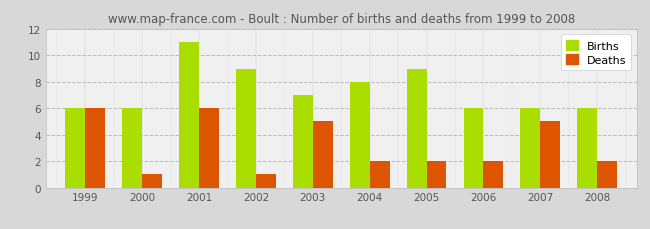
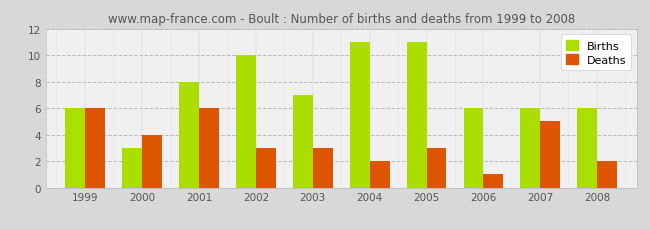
Births/2000: 6 -> 3
Deaths/2000: 1 -> 4
Births/2001: 11 -> 8
Births/2002: 9 -> 10
Deaths/2002: 1 -> 3
Deaths/2003: 5 -> 3
Births/2004: 8 -> 11
Births/2005: 9 -> 11
Deaths/2005: 2 -> 3
Deaths/2006: 2 -> 1
